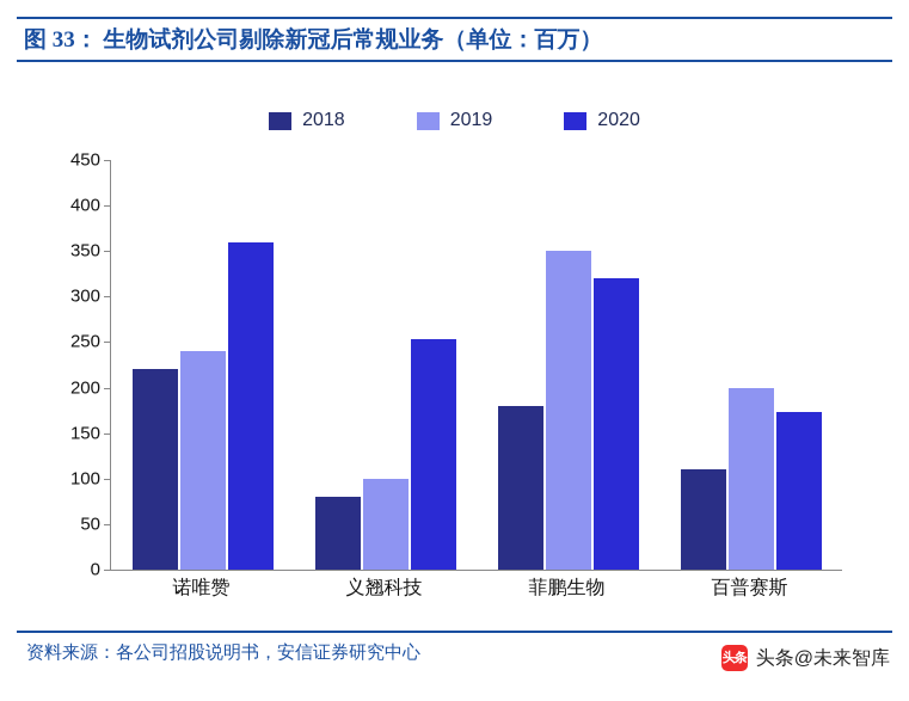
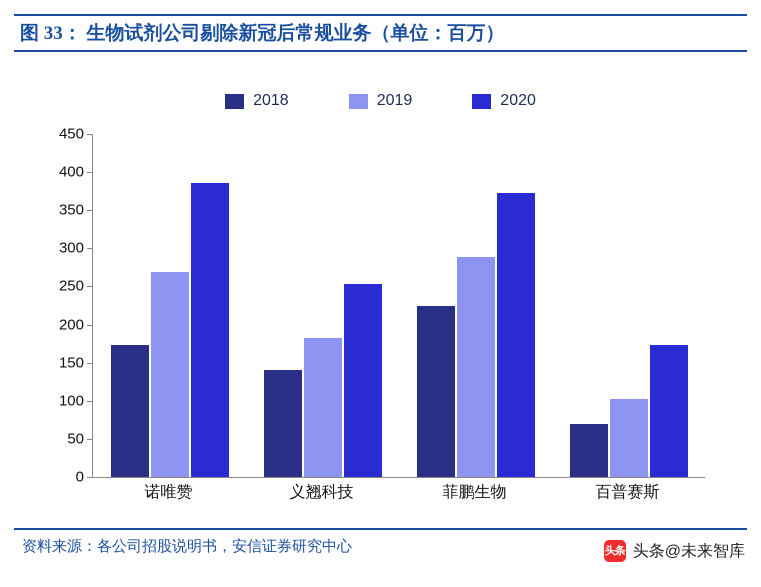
2018/诺唯赞: 220 -> 170
2019/诺唯赞: 240 -> 270
2020/诺唯赞: 360 -> 390
2018/义翘科技: 80 -> 140
2019/义翘科技: 100 -> 180
2018/菲鹏生物: 180 -> 220
2019/菲鹏生物: 350 -> 290
2020/菲鹏生物: 320 -> 370
2018/百普赛斯: 110 -> 70
2019/百普赛斯: 200 -> 100
